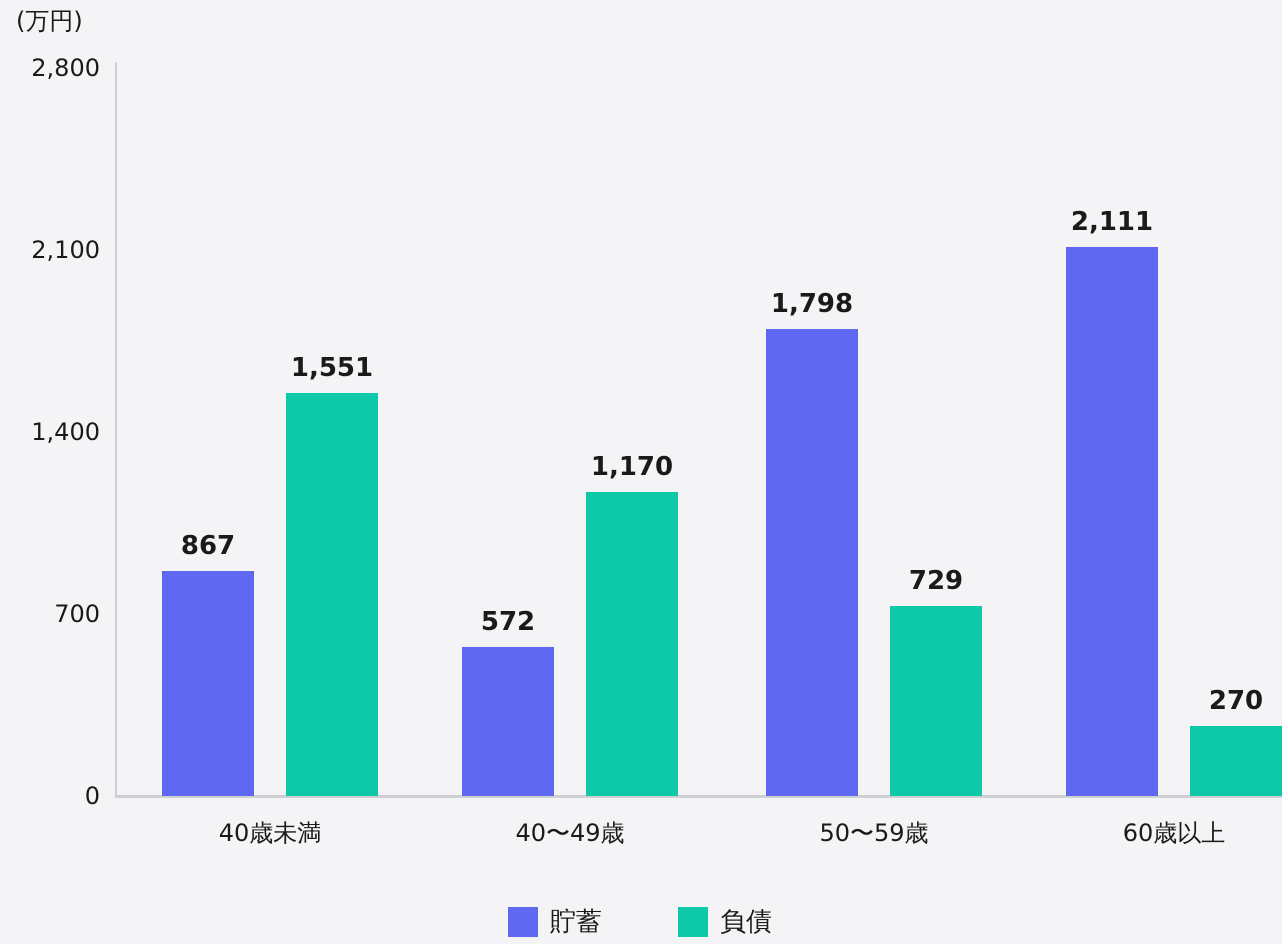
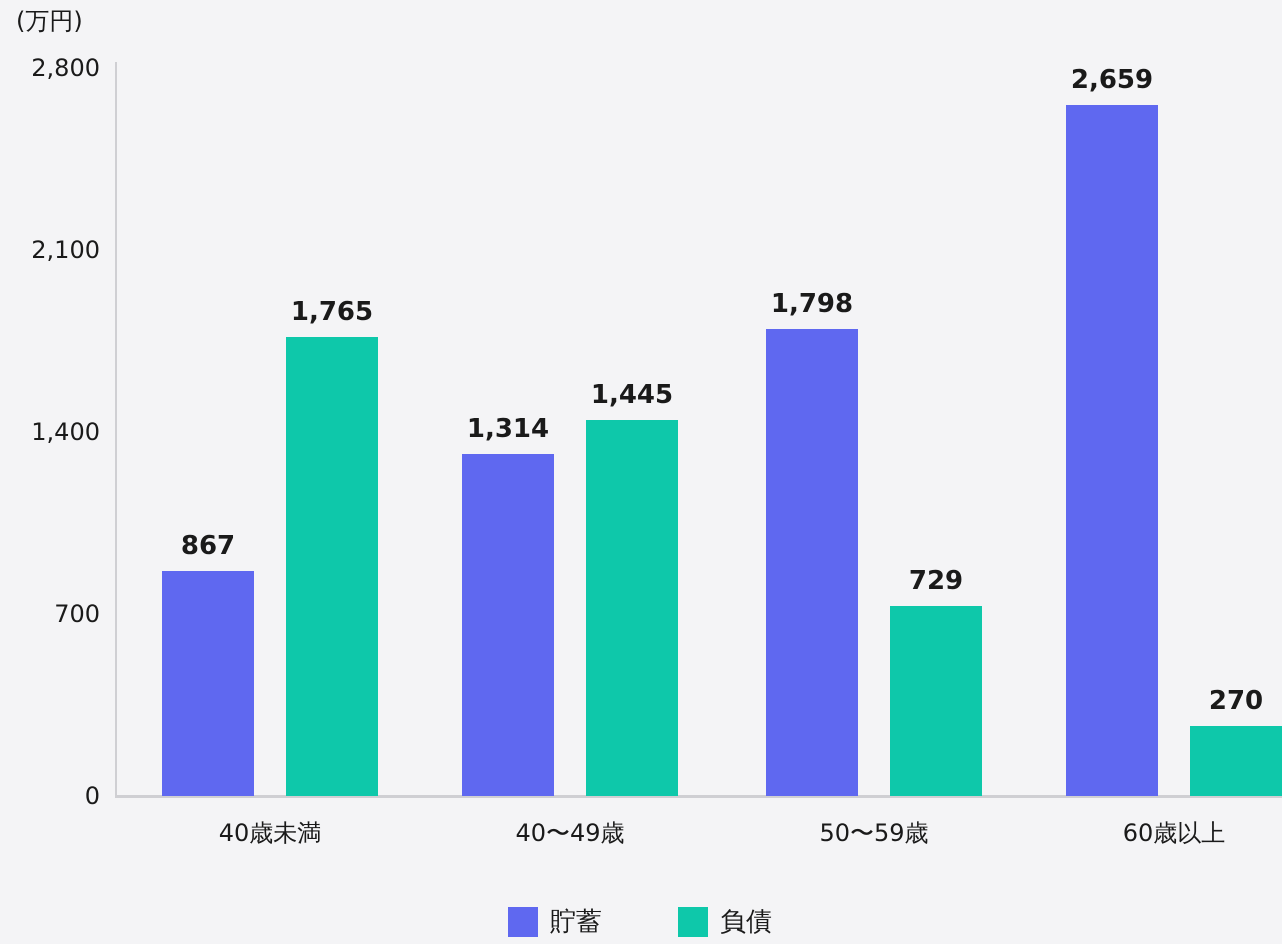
負債/40歳未満: 1,551 -> 1,765
貯蓄/40〜49歳: 572 -> 1,314
負債/40〜49歳: 1,170 -> 1,445
貯蓄/60歳以上: 2,111 -> 2,659
